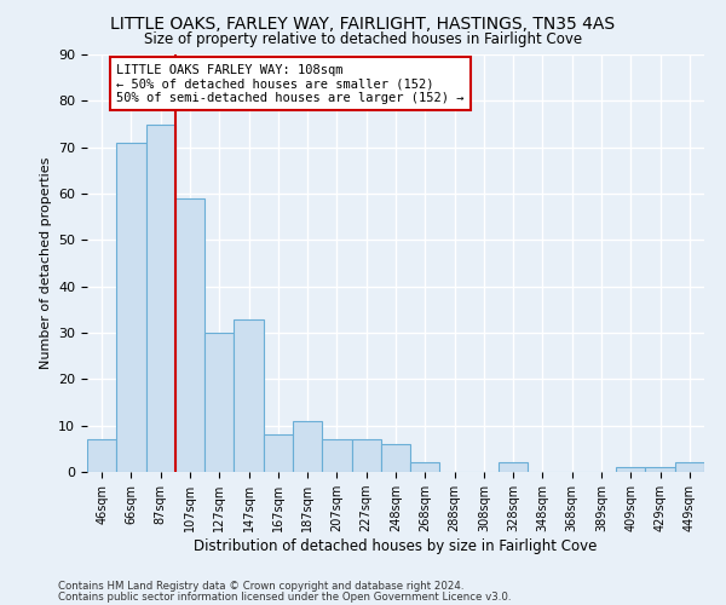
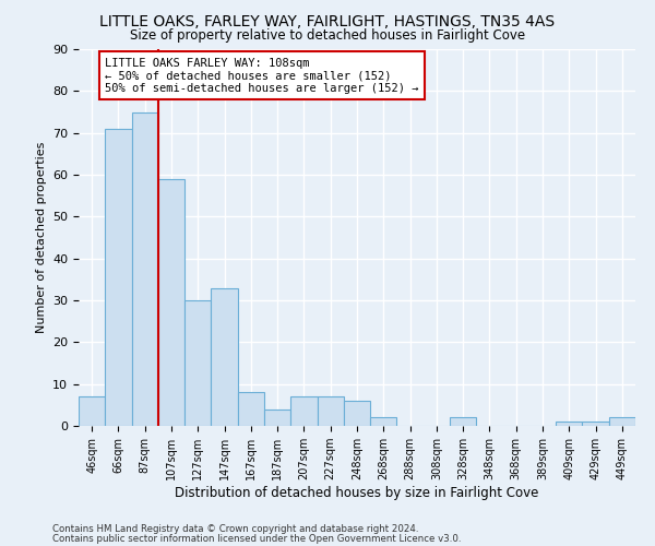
187sqm: 11 -> 4
